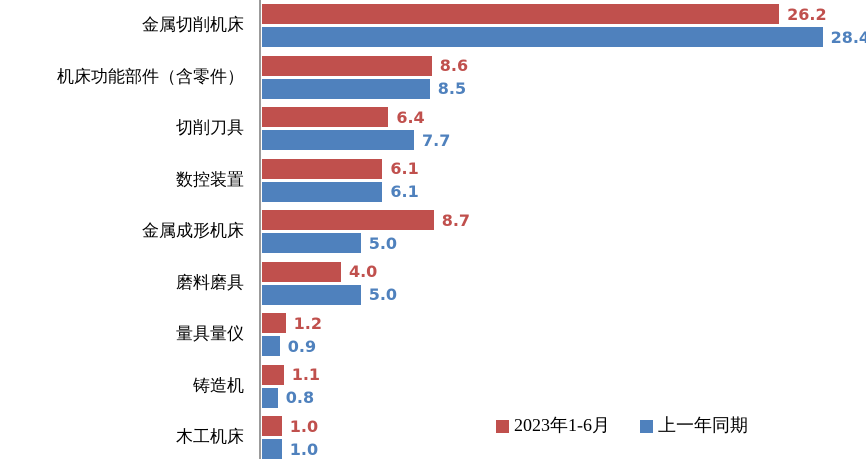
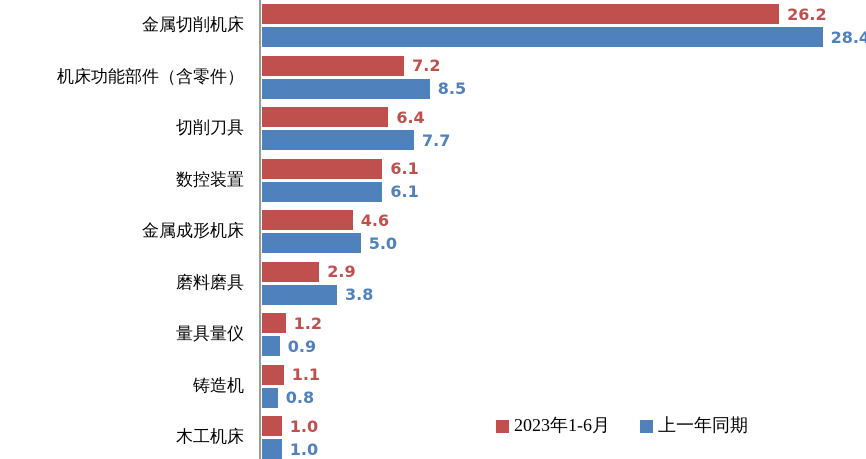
2023年1-6月/机床功能部件（含零件）: 8.6 -> 7.2
2023年1-6月/金属成形机床: 8.7 -> 4.6
2023年1-6月/磨料磨具: 4.0 -> 2.9
上一年同期/磨料磨具: 5.0 -> 3.8
